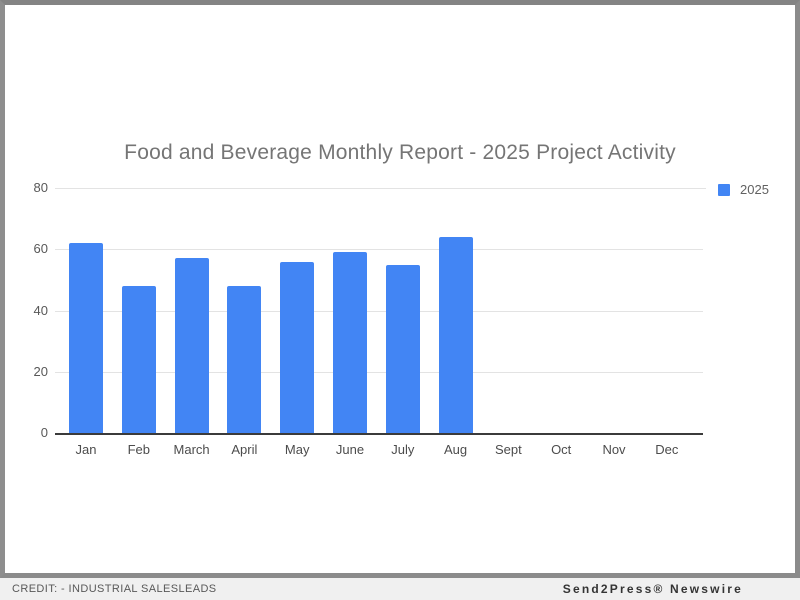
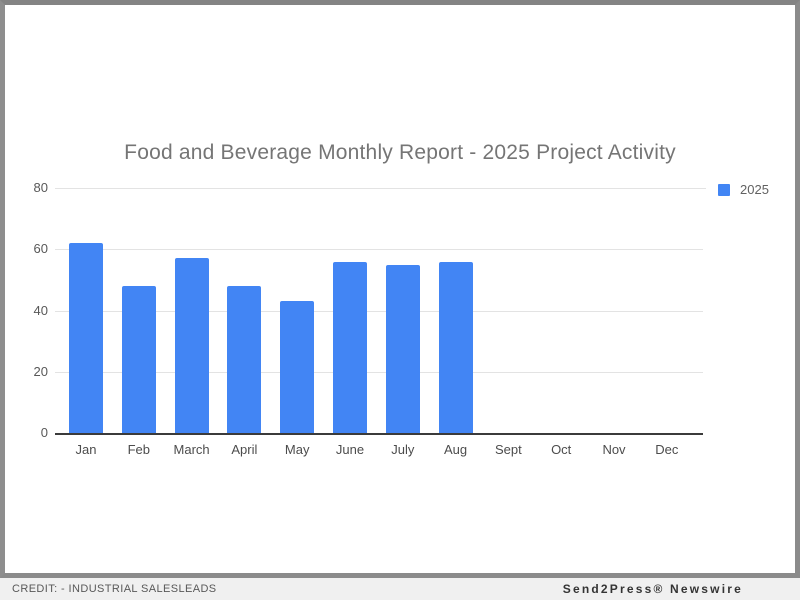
May: 56 -> 43
June: 59 -> 56
Aug: 64 -> 56
